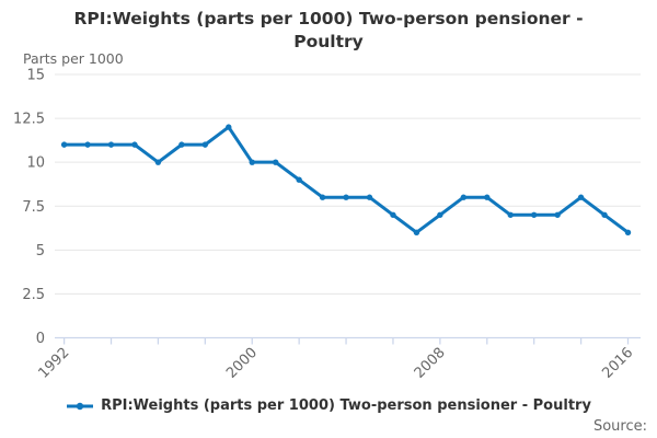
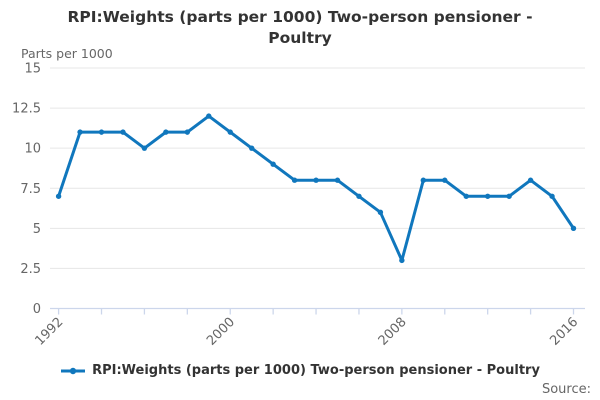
1992: 11 -> 7
2000: 10 -> 11
2008: 7 -> 3
2016: 6 -> 5
